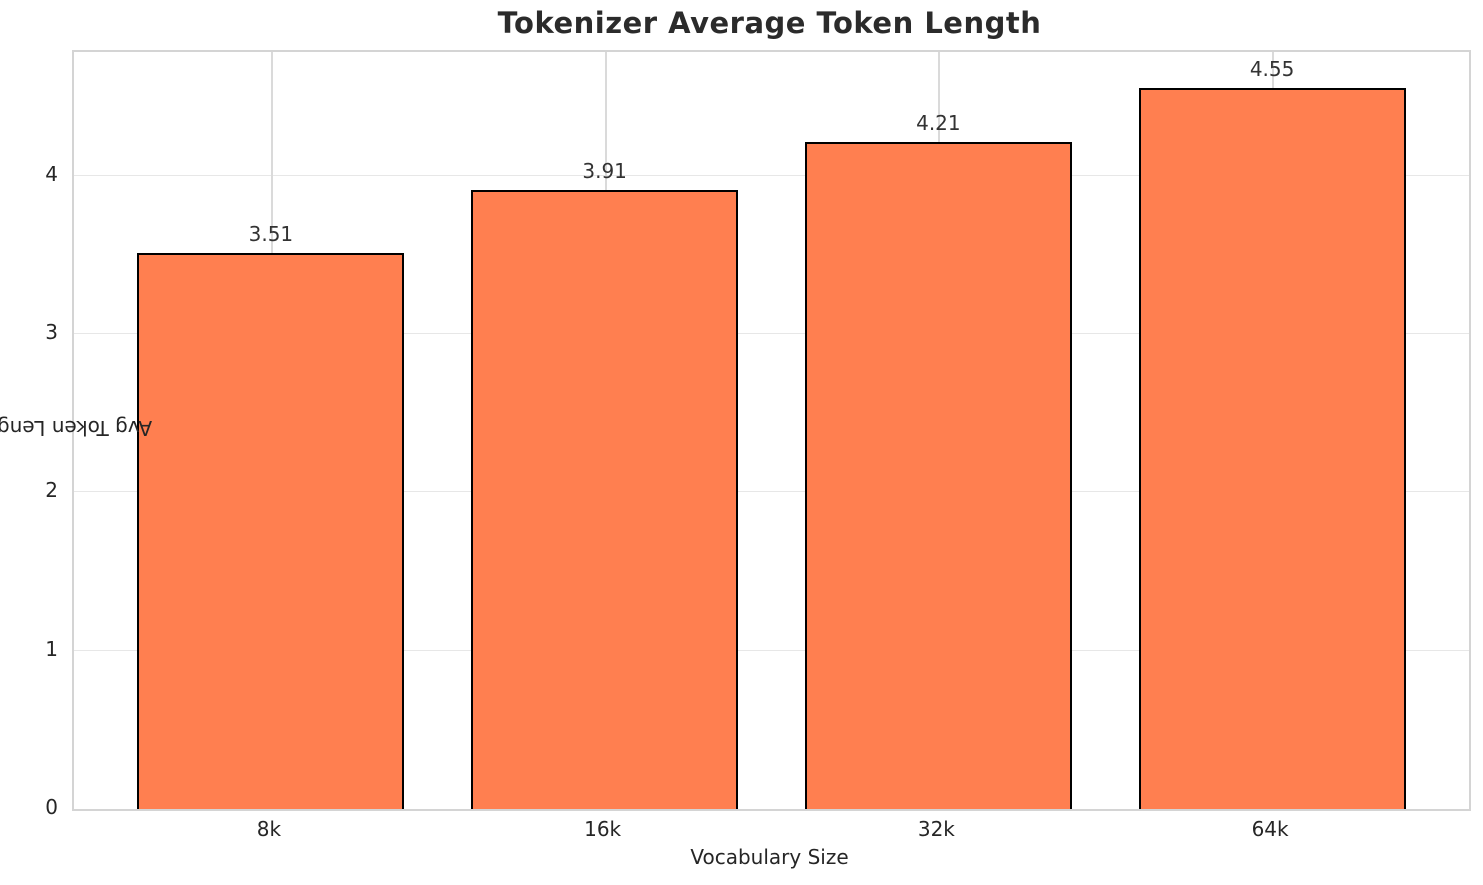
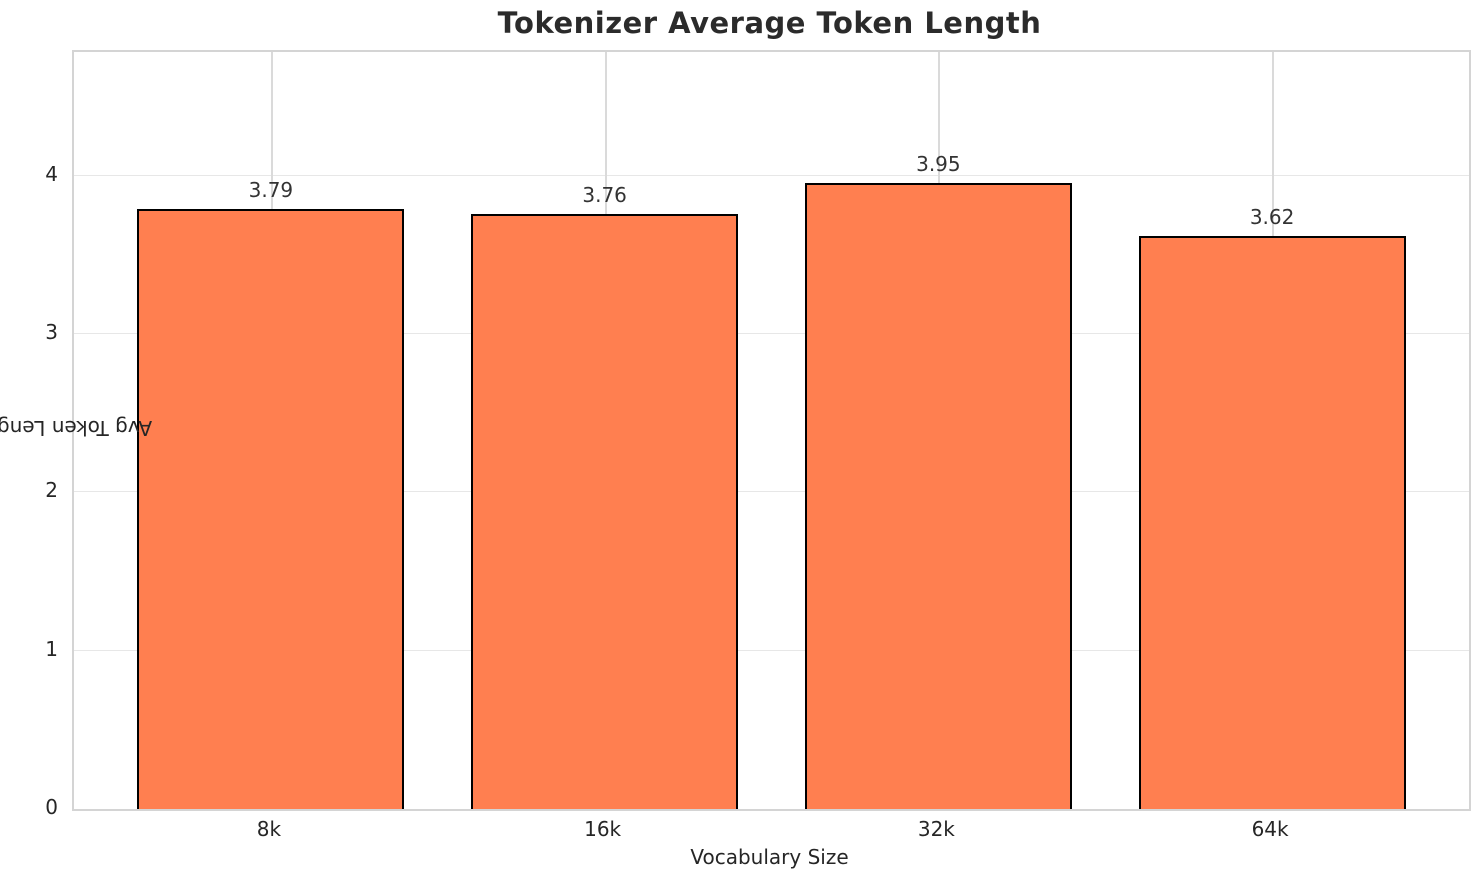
8k: 3.51 -> 3.79
16k: 3.91 -> 3.76
32k: 4.21 -> 3.95
64k: 4.55 -> 3.62
